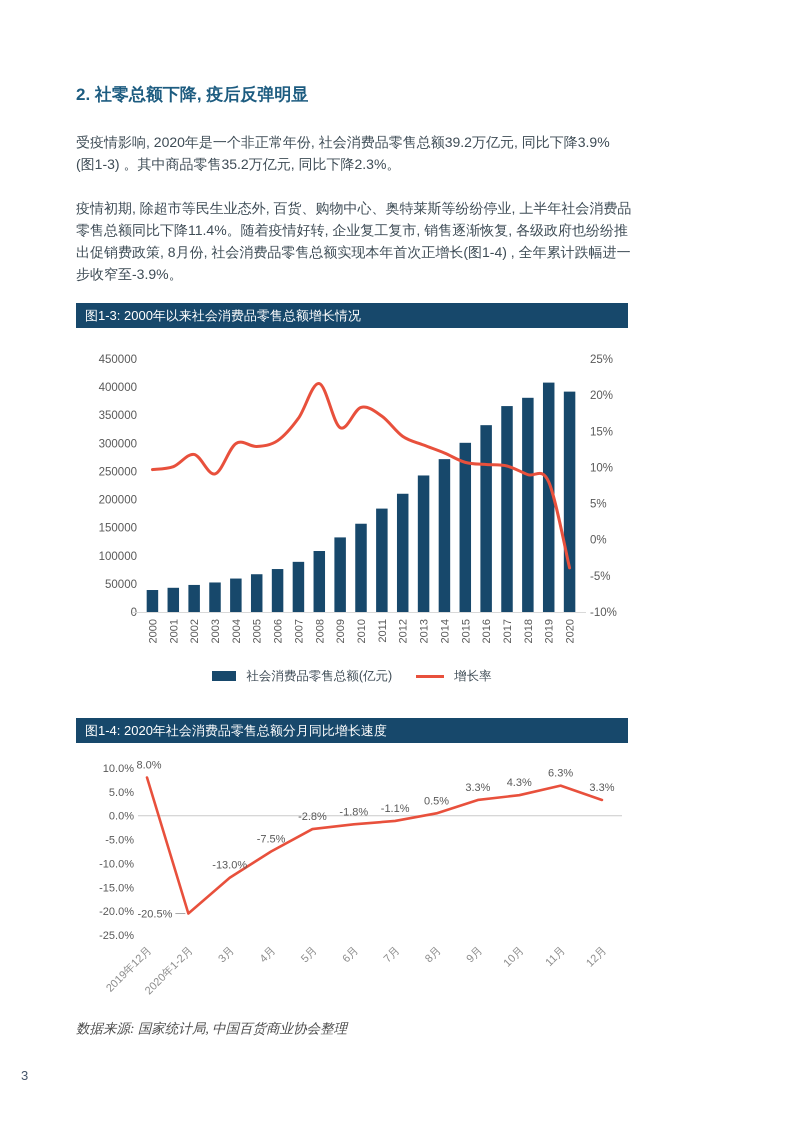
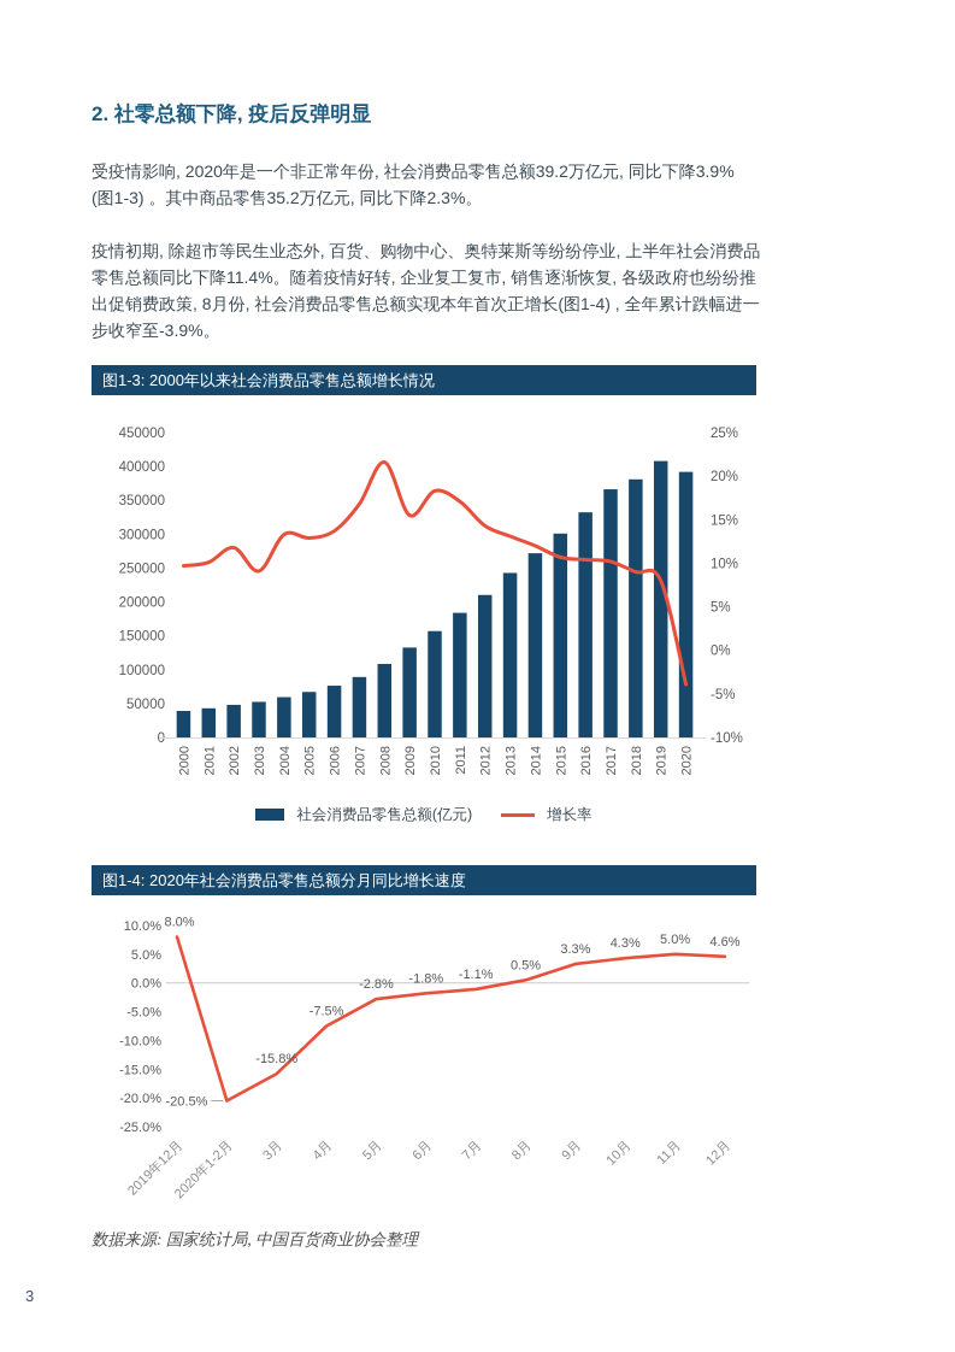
图1-4: 2020年社会消费品零售总额分月同比增长速度/3月: -13.0% -> -15.8%
图1-4: 2020年社会消费品零售总额分月同比增长速度/11月: 6.3% -> 5.0%
图1-4: 2020年社会消费品零售总额分月同比增长速度/12月: 3.3% -> 4.6%
